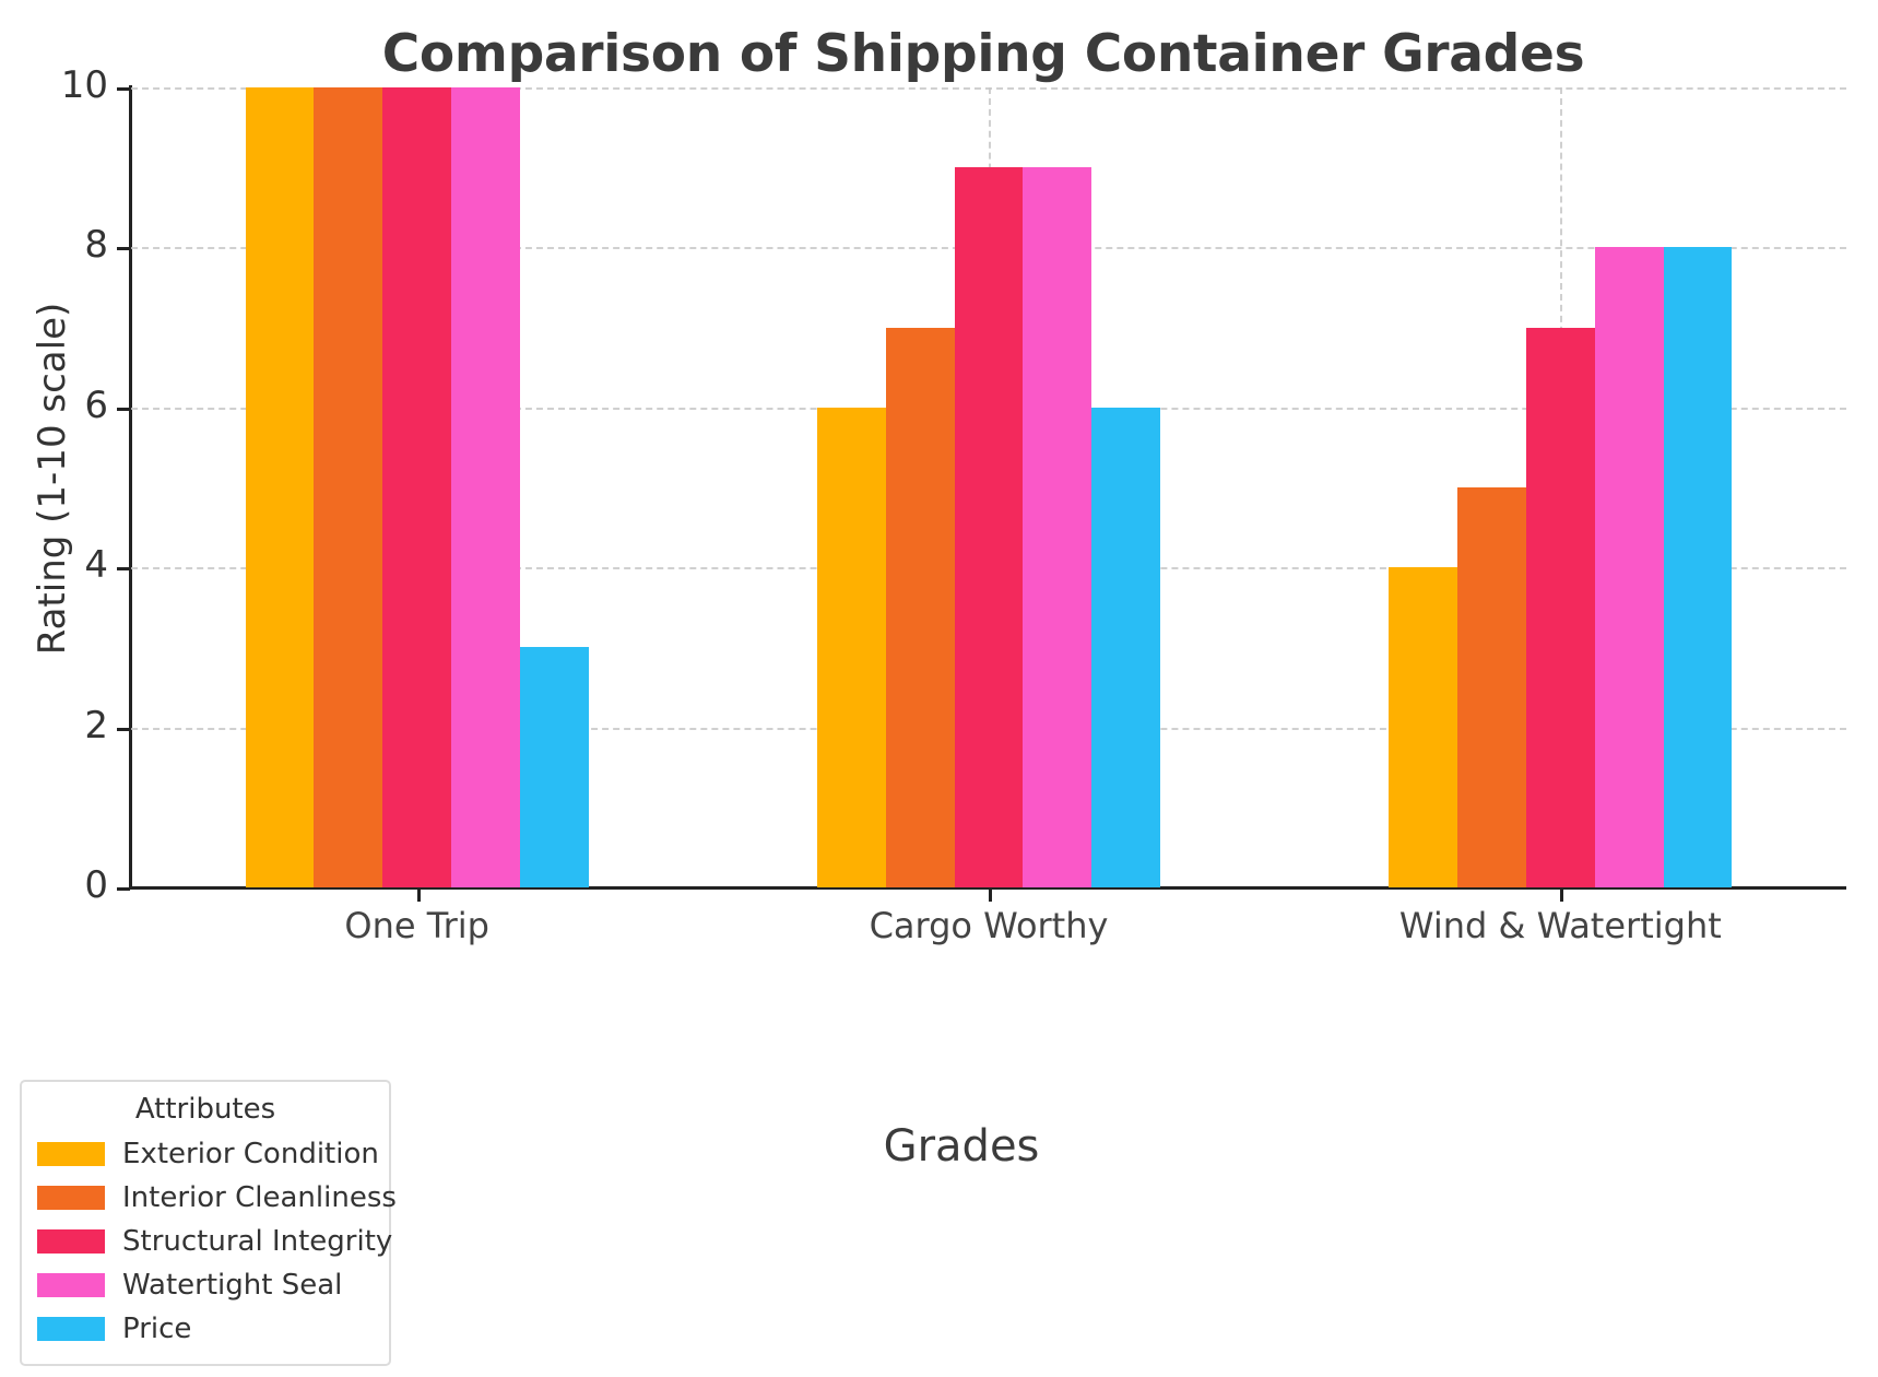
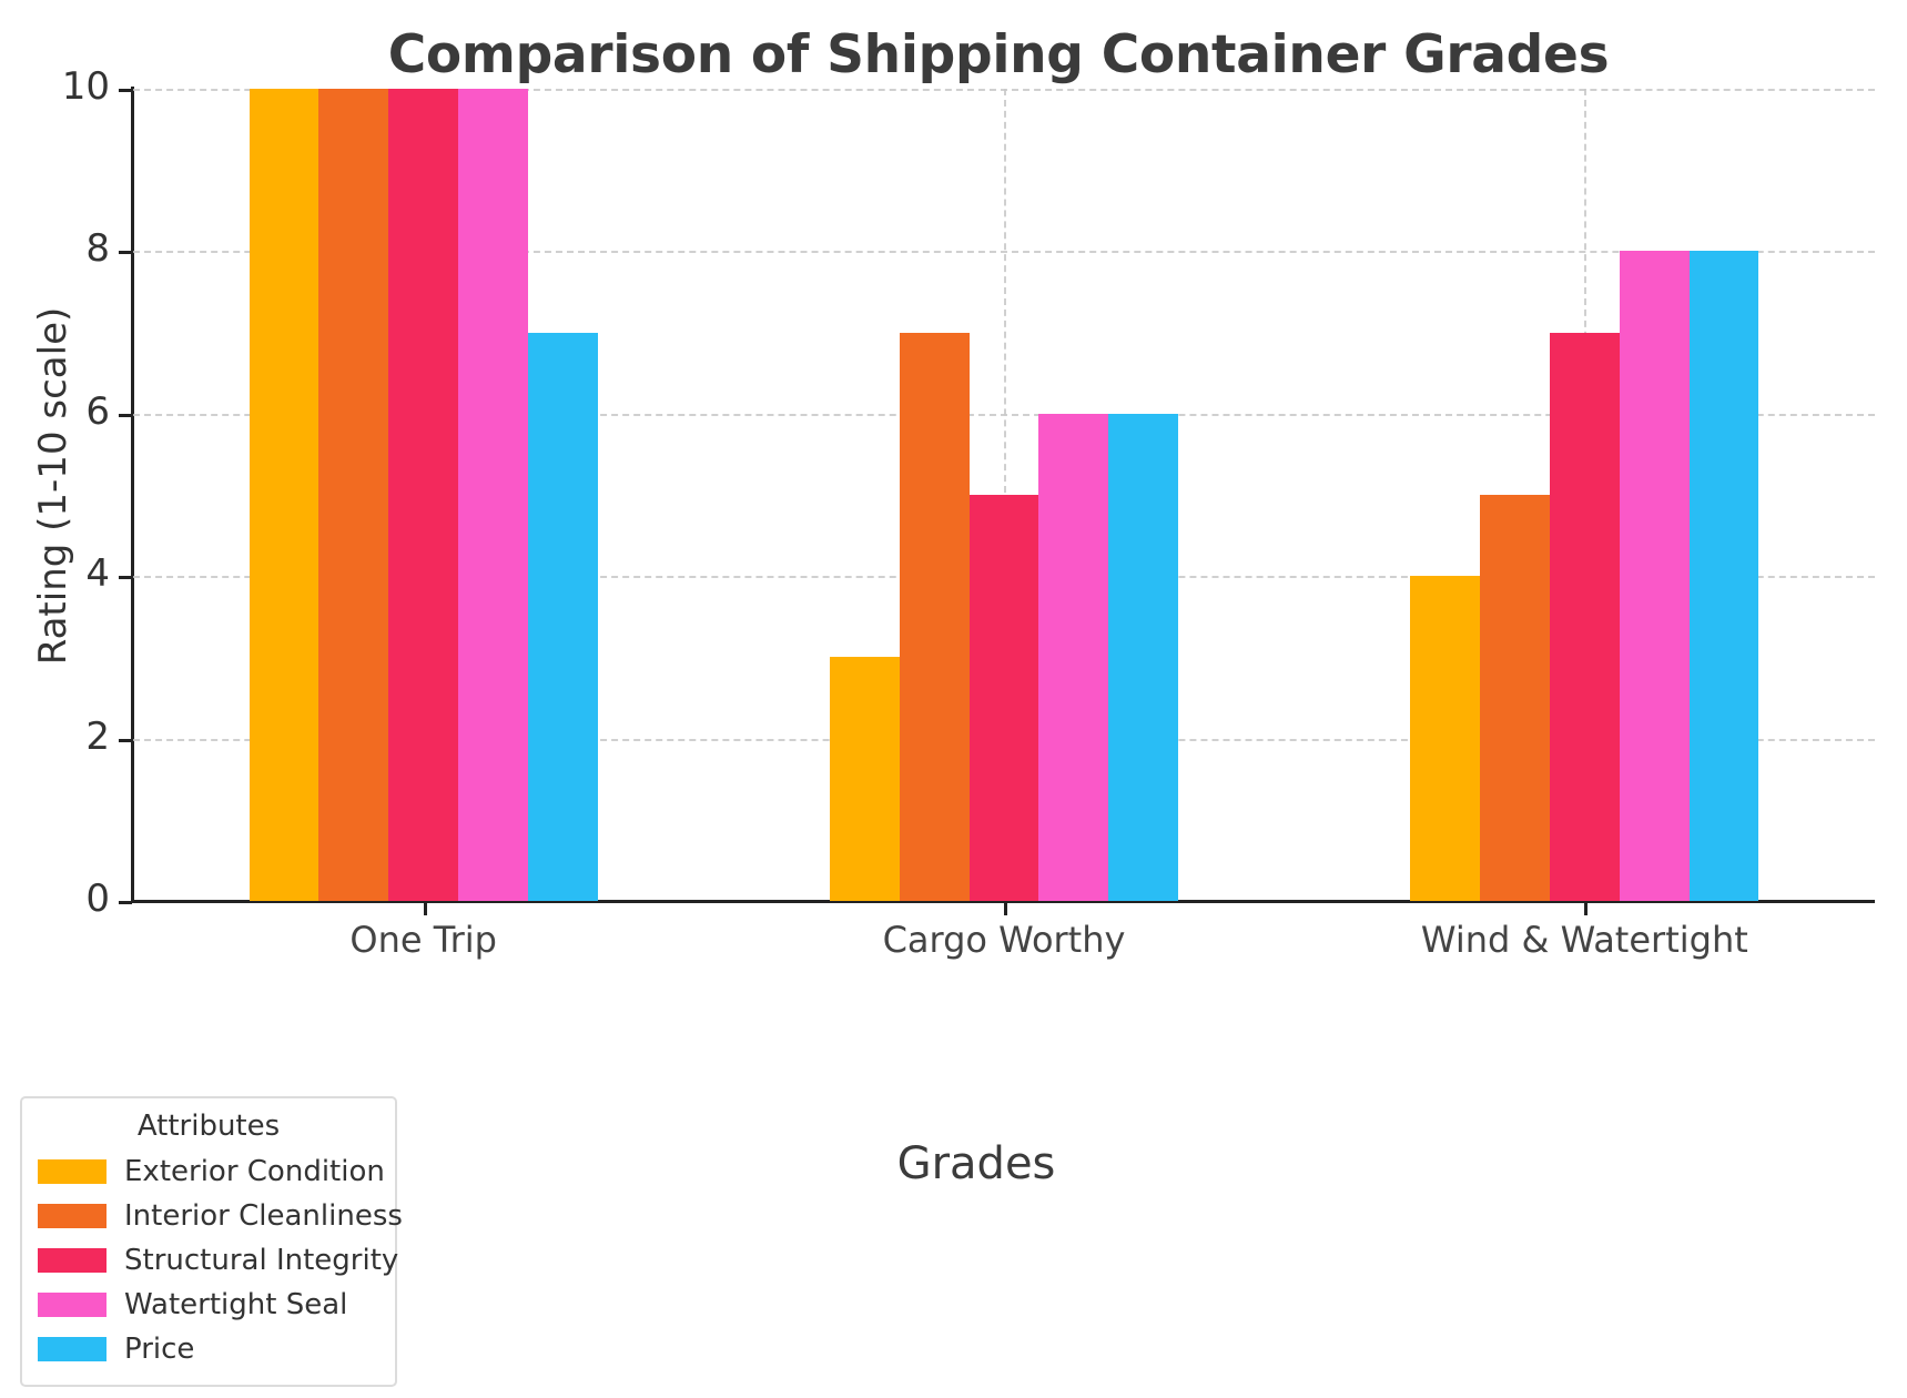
Price/One Trip: 3 -> 7
Exterior Condition/Cargo Worthy: 6 -> 3
Structural Integrity/Cargo Worthy: 9 -> 5
Watertight Seal/Cargo Worthy: 9 -> 6
